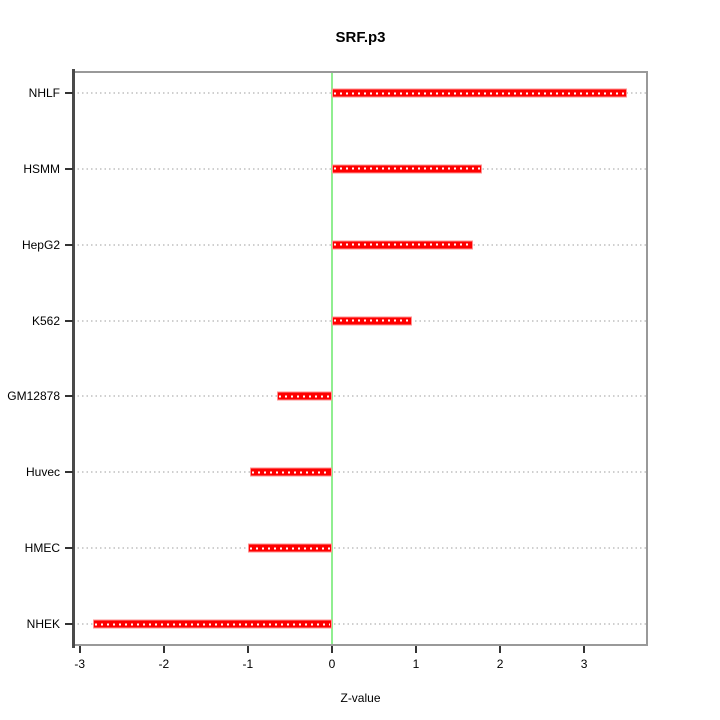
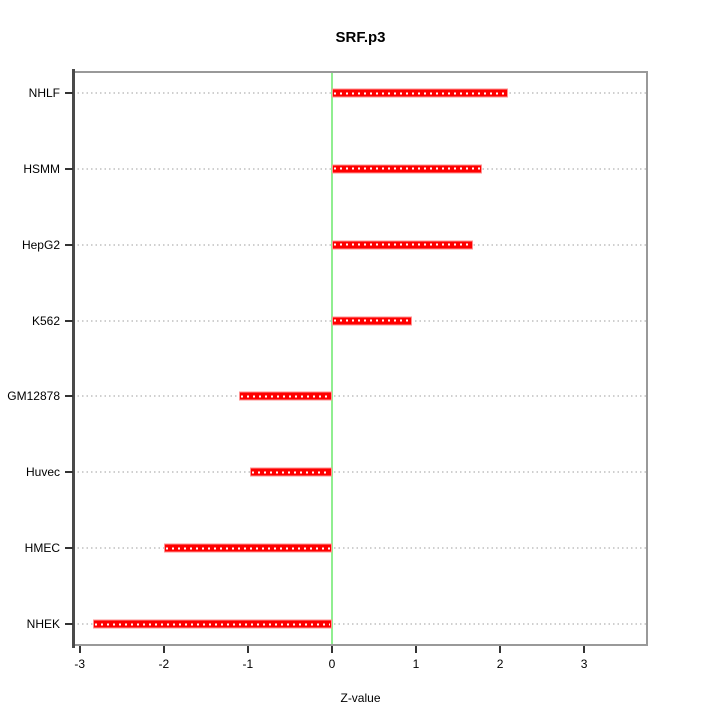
NHLF: 3.5 -> 2.1
GM12878: -0.7 -> -1.1
HMEC: -1.0 -> -2.0
